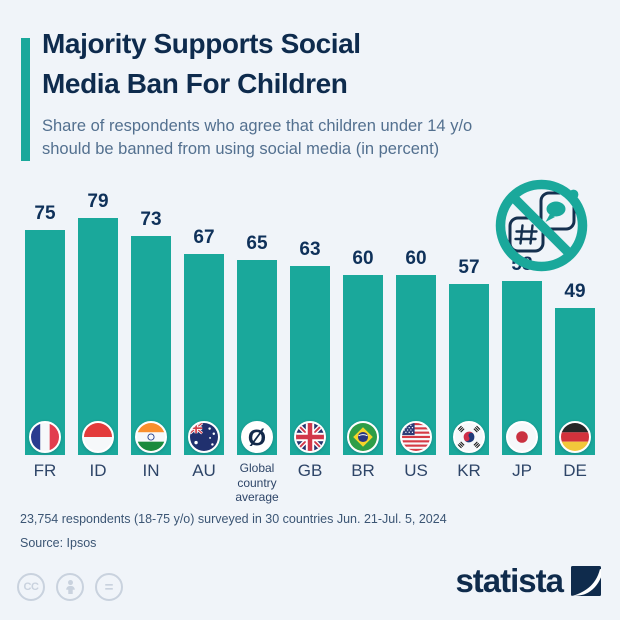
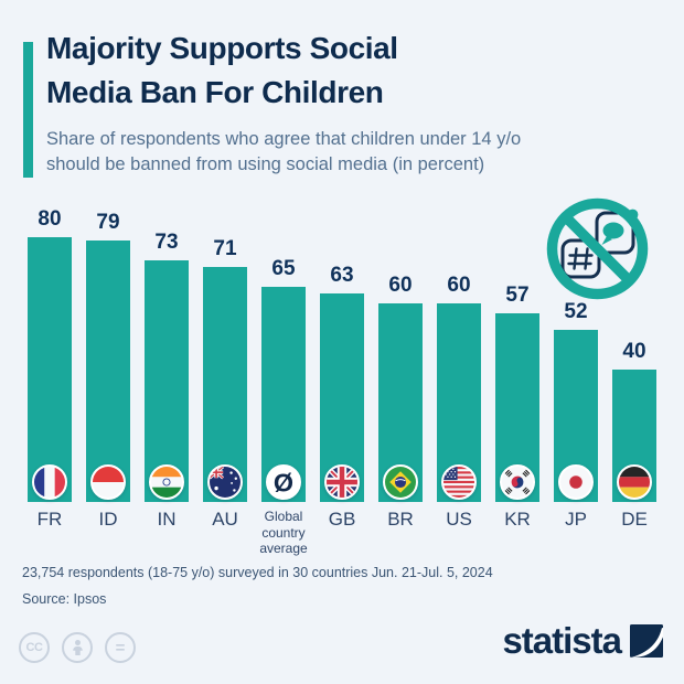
FR: 75 -> 80
AU: 67 -> 71
JP: 58 -> 52
DE: 49 -> 40
